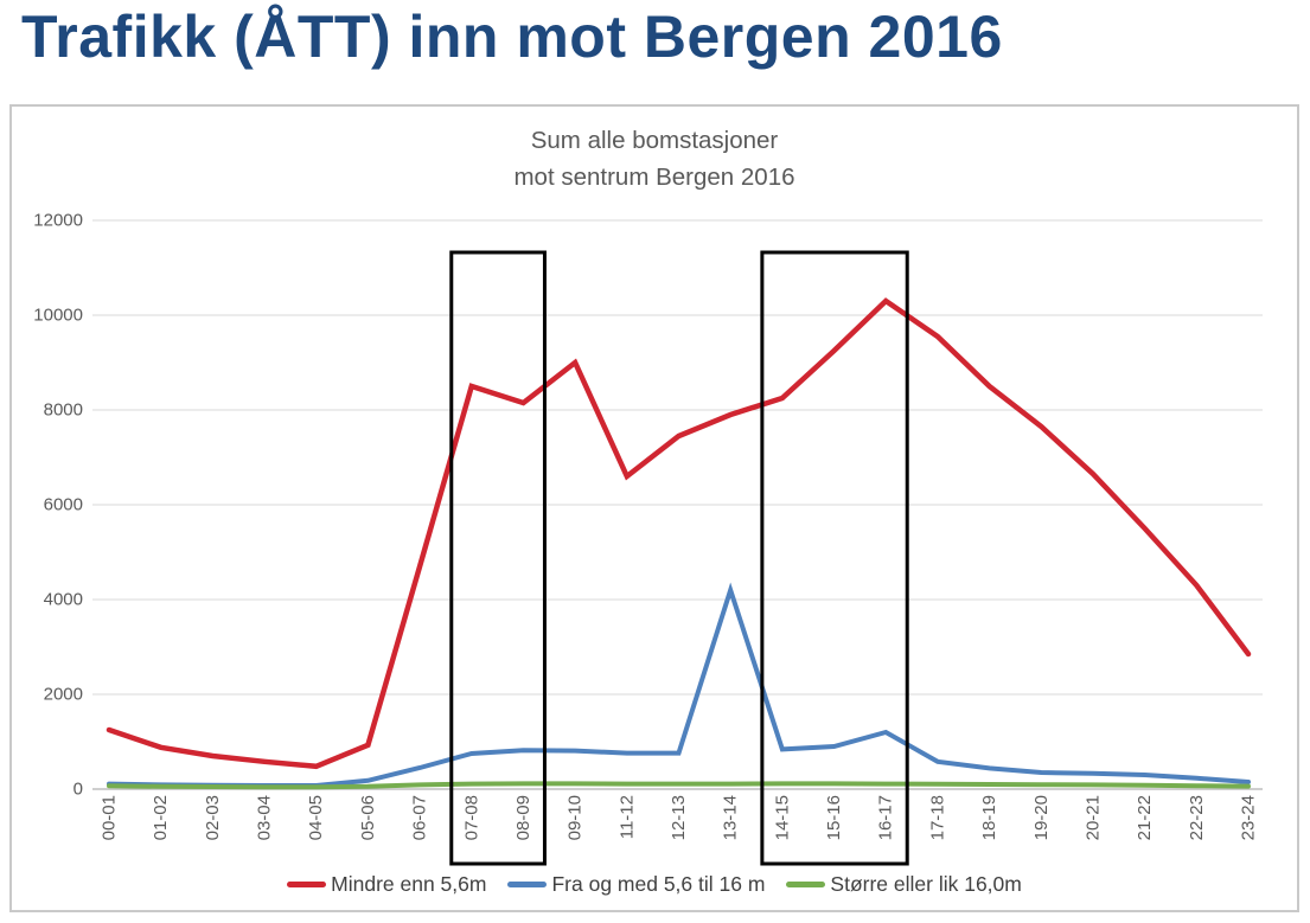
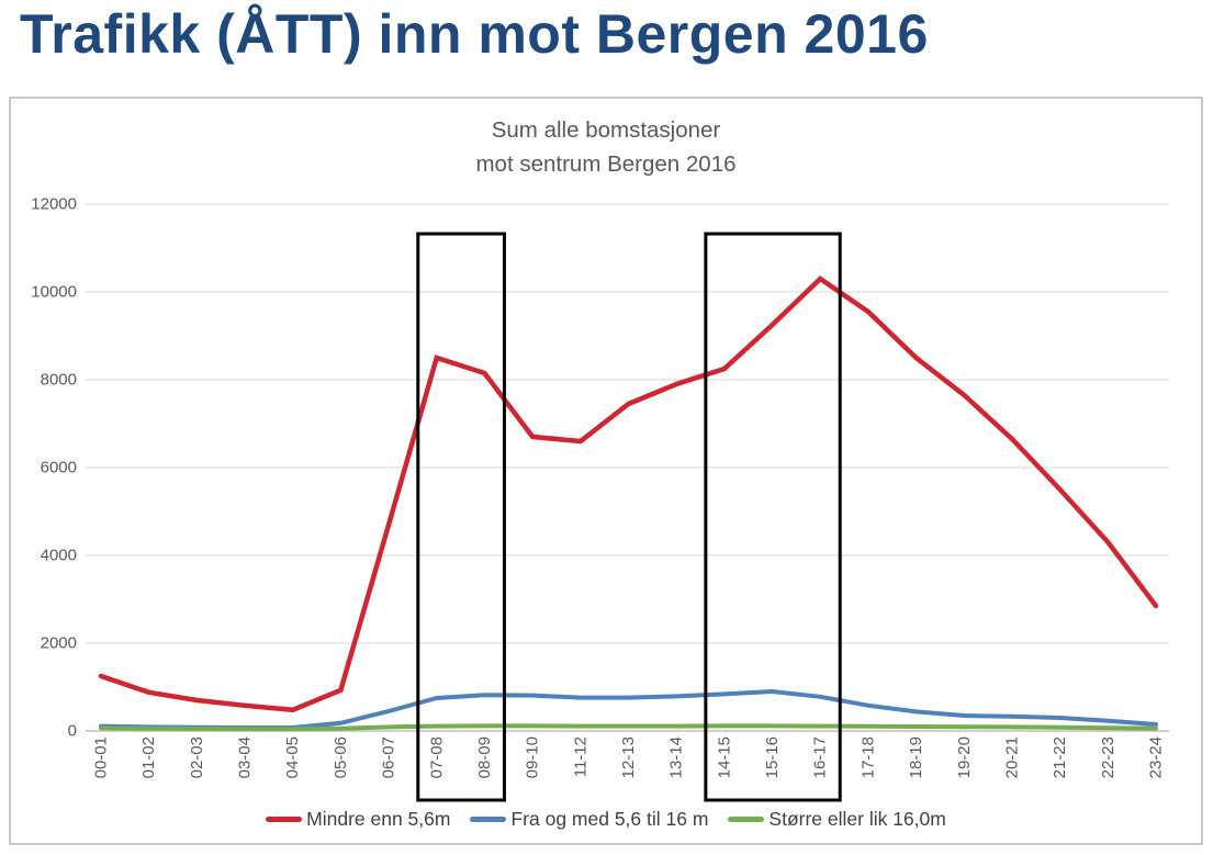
Mindre enn 5,6m/09-10: 9000 -> 6700
Fra og med 5,6 til 16 m/13-14: 4200 -> 800
Fra og med 5,6 til 16 m/16-17: 1200 -> 800
